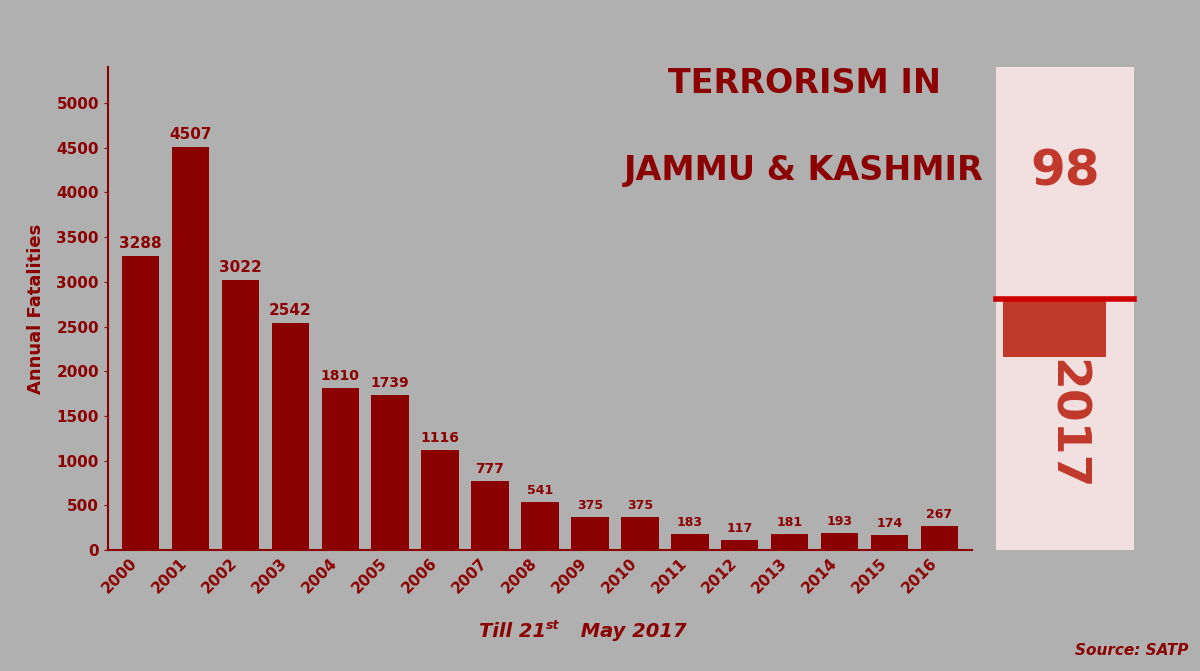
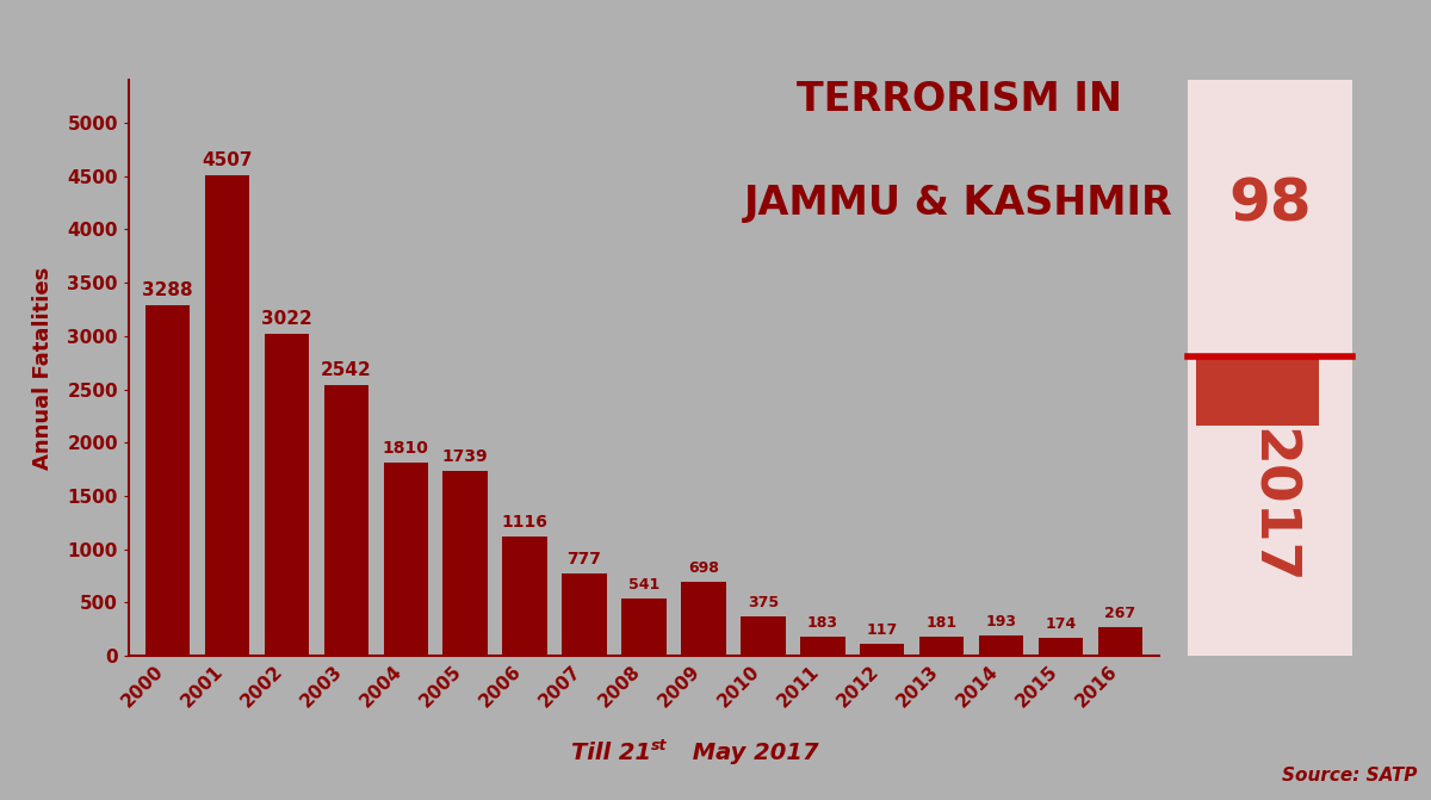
2009: 375 -> 698
